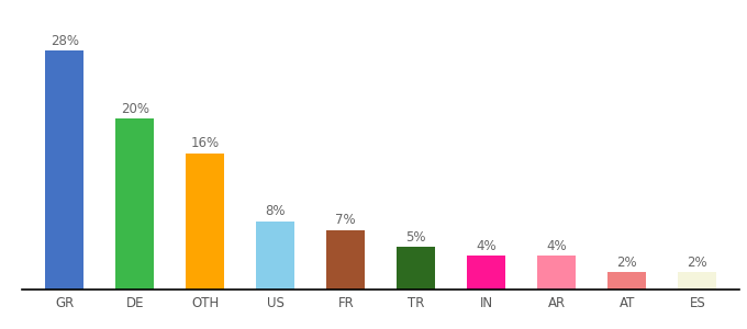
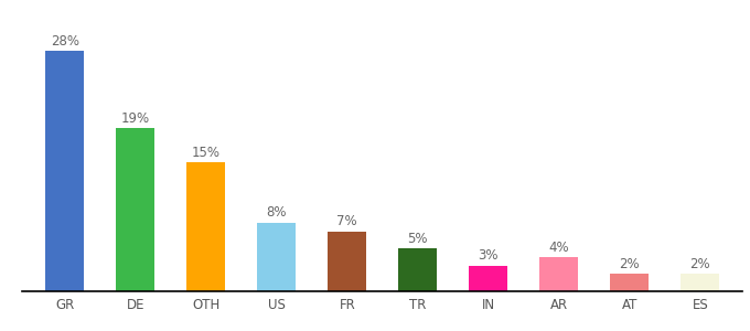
DE: 20% -> 19%
OTH: 16% -> 15%
IN: 4% -> 3%
